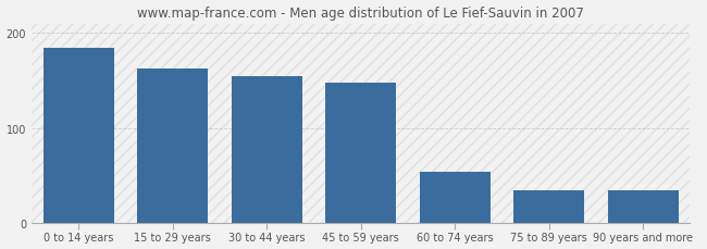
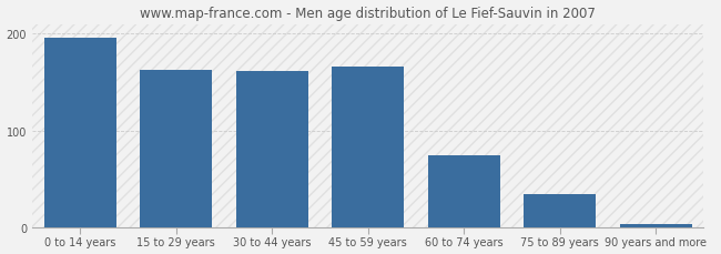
0 to 14 years: 184 -> 196
30 to 44 years: 154 -> 161
45 to 59 years: 148 -> 166
60 to 74 years: 54 -> 75
90 years and more: 34 -> 4
